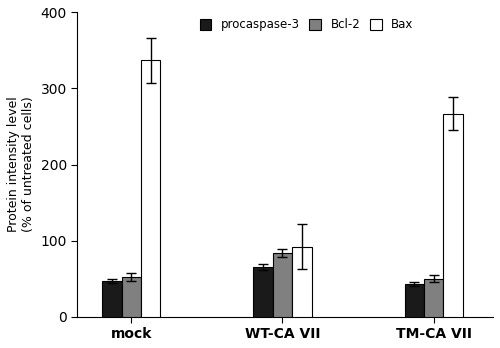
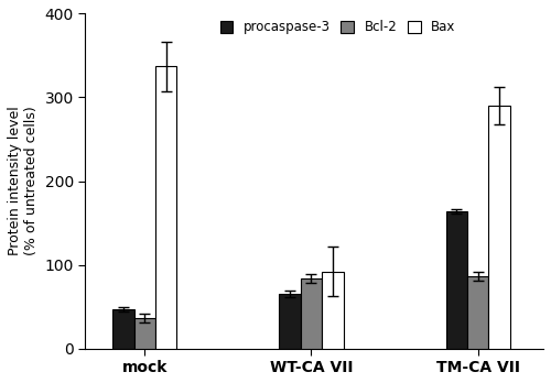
Bcl-2/mock: 52 -> 36
procaspase-3/TM-CA VII: 43 -> 164
Bcl-2/TM-CA VII: 50 -> 86
Bax/TM-CA VII: 267 -> 290
